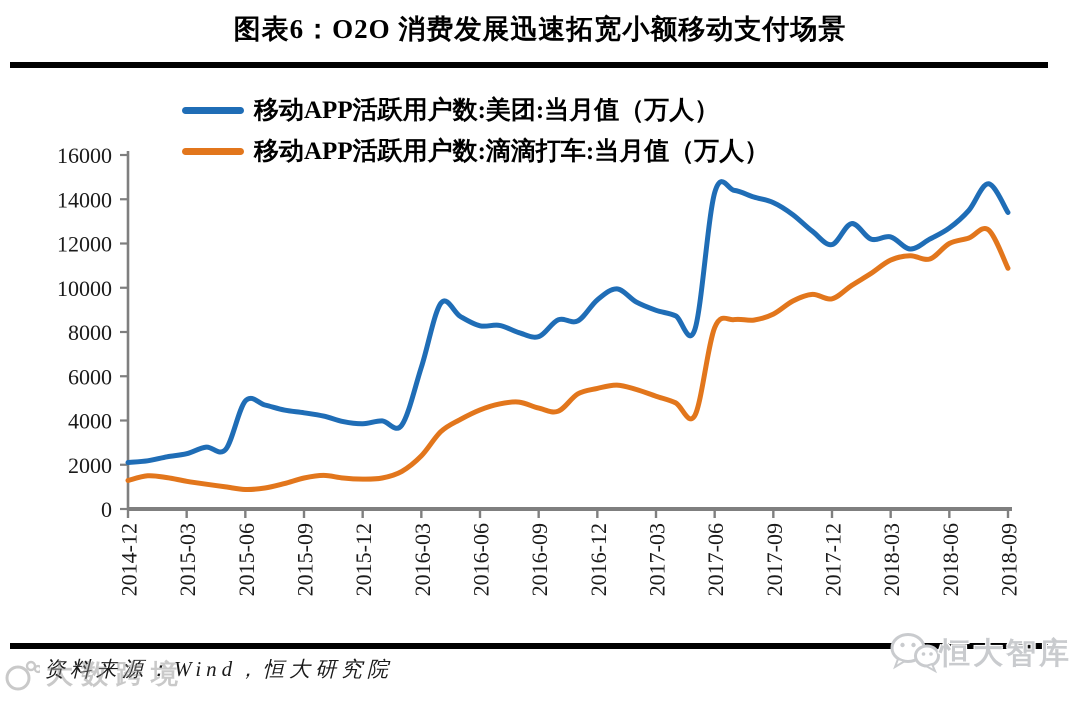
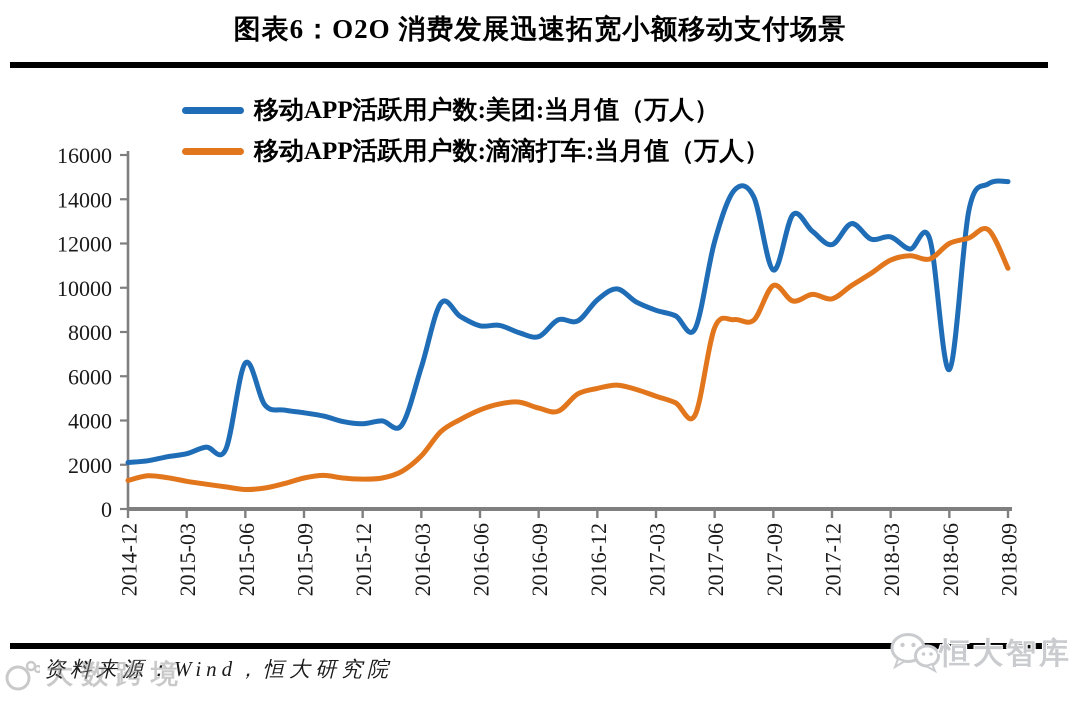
移动APP活跃用户数:美团:当月值（万人）/2015-06: 4900 -> 6600
移动APP活跃用户数:美团:当月值（万人）/2017-06: 14300 -> 12100
移动APP活跃用户数:美团:当月值（万人）/2017-09: 13800 -> 10800
移动APP活跃用户数:滴滴打车:当月值（万人）/2017-09: 8800 -> 10100
移动APP活跃用户数:美团:当月值（万人）/2018-06: 12700 -> 6300
移动APP活跃用户数:美团:当月值（万人）/2018-09: 13400 -> 14800
